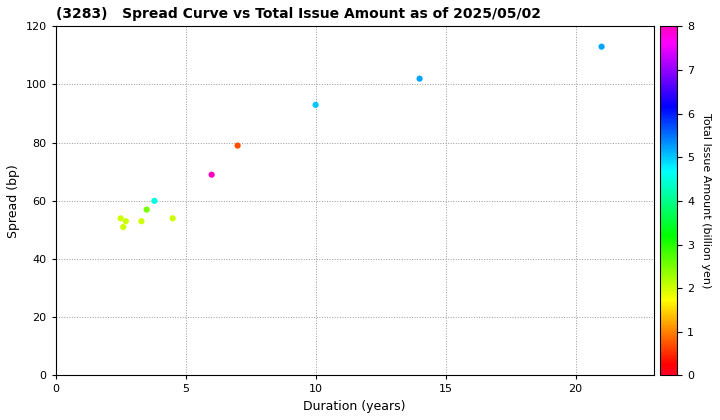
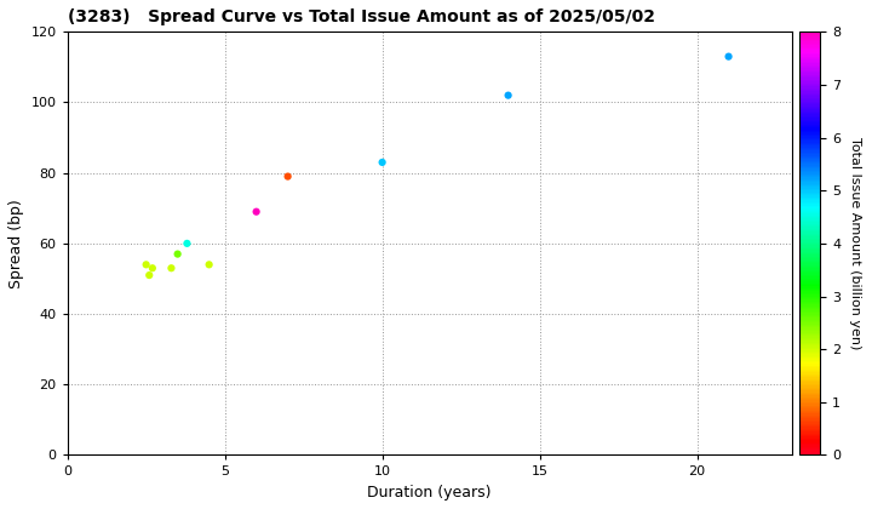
10: 93 -> 83
